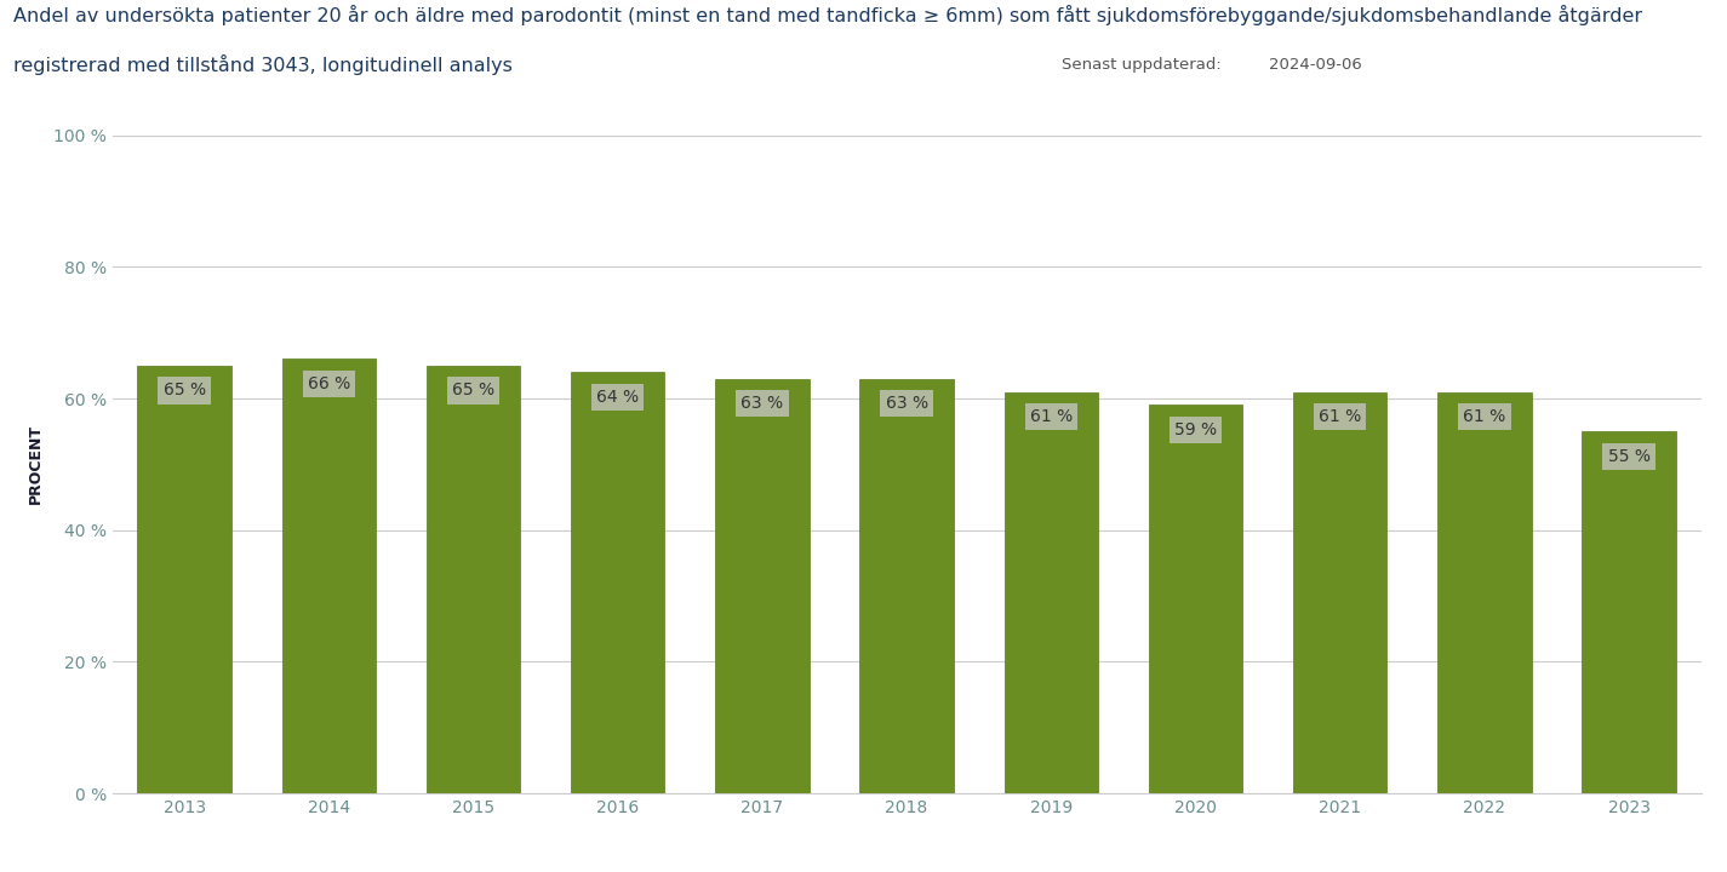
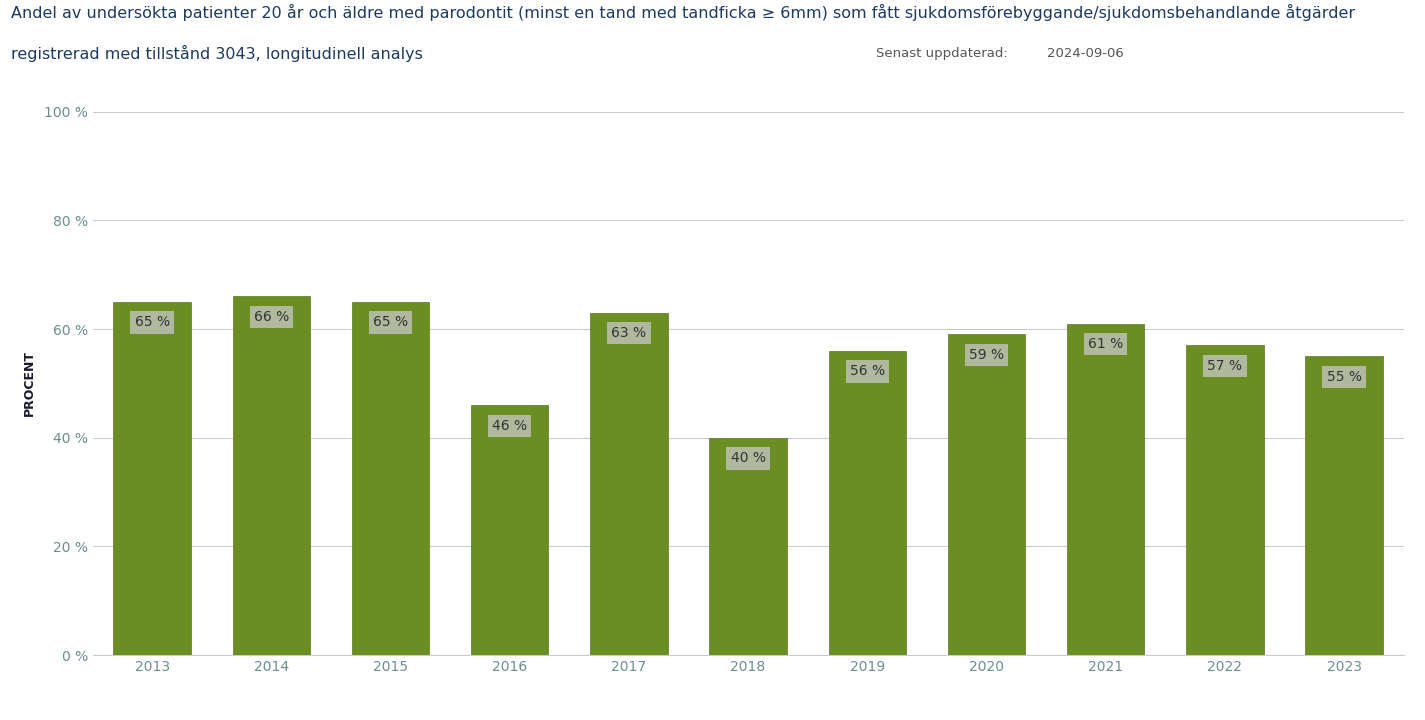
2016: 64 -> 46
2018: 63 -> 40
2019: 61 -> 56
2022: 61 -> 57
